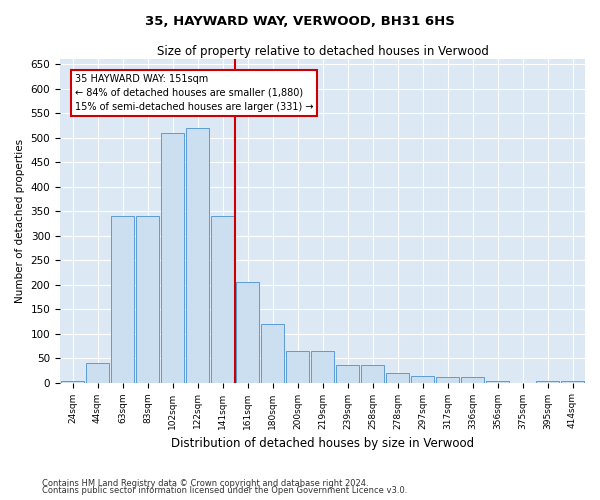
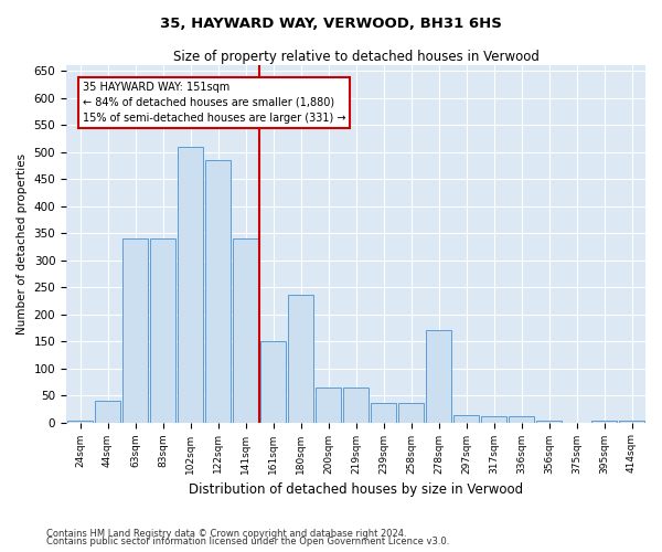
122sqm: 520 -> 485
161sqm: 205 -> 150
180sqm: 120 -> 235
278sqm: 20 -> 170
